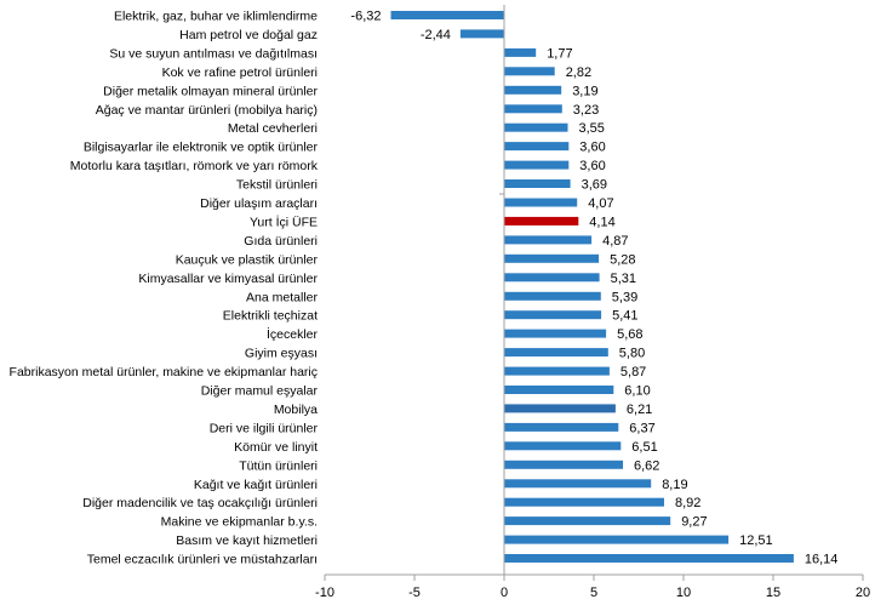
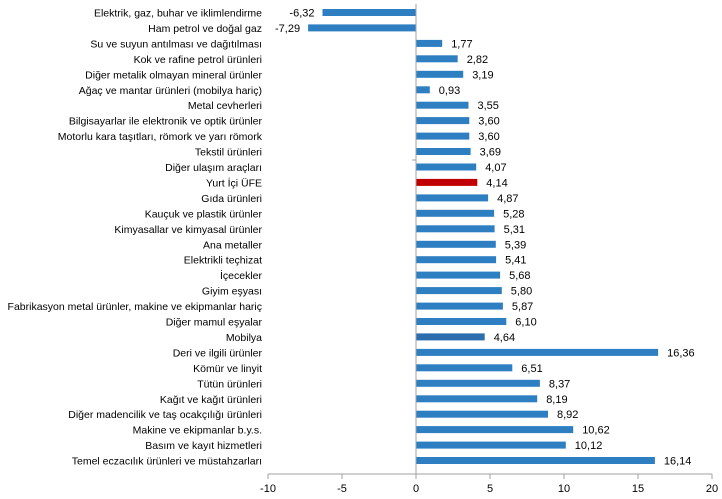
Ham petrol ve doğal gaz: -2,44 -> -7,29
Ağaç ve mantar ürünleri (mobilya hariç): 3,23 -> 0,93
Mobilya: 6,21 -> 4,64
Deri ve ilgili ürünler: 6,37 -> 16,36
Tütün ürünleri: 6,62 -> 8,37
Makine ve ekipmanlar b.y.s.: 9,27 -> 10,62
Basım ve kayıt hizmetleri: 12,51 -> 10,12
